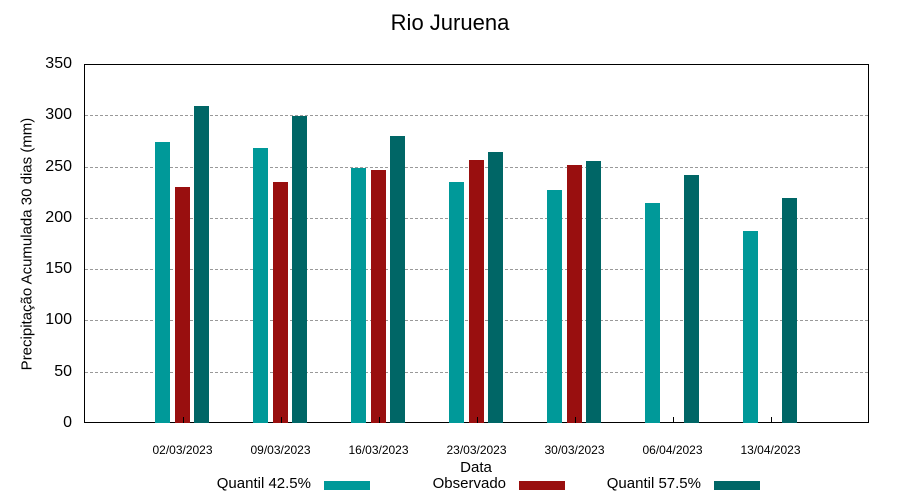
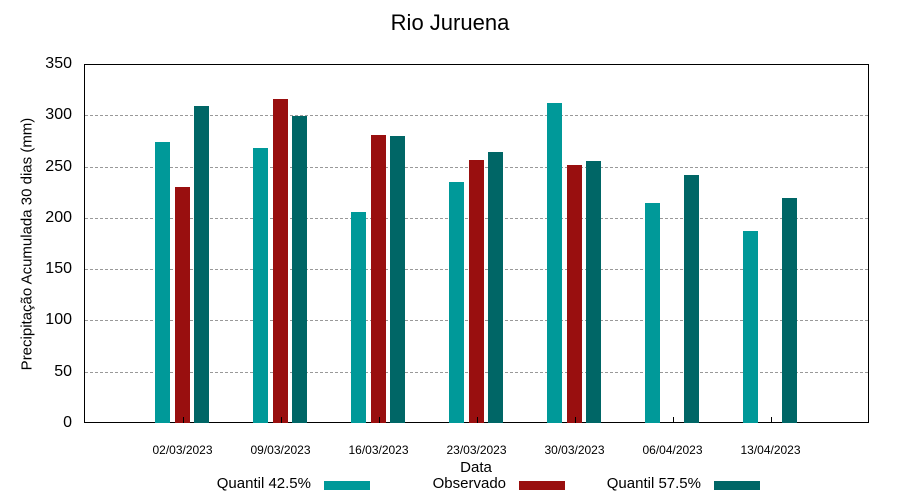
Observado/09/03/2023: 235 -> 316
Quantil 42.5%/16/03/2023: 249 -> 206
Observado/16/03/2023: 247 -> 281
Quantil 42.5%/30/03/2023: 227 -> 312
